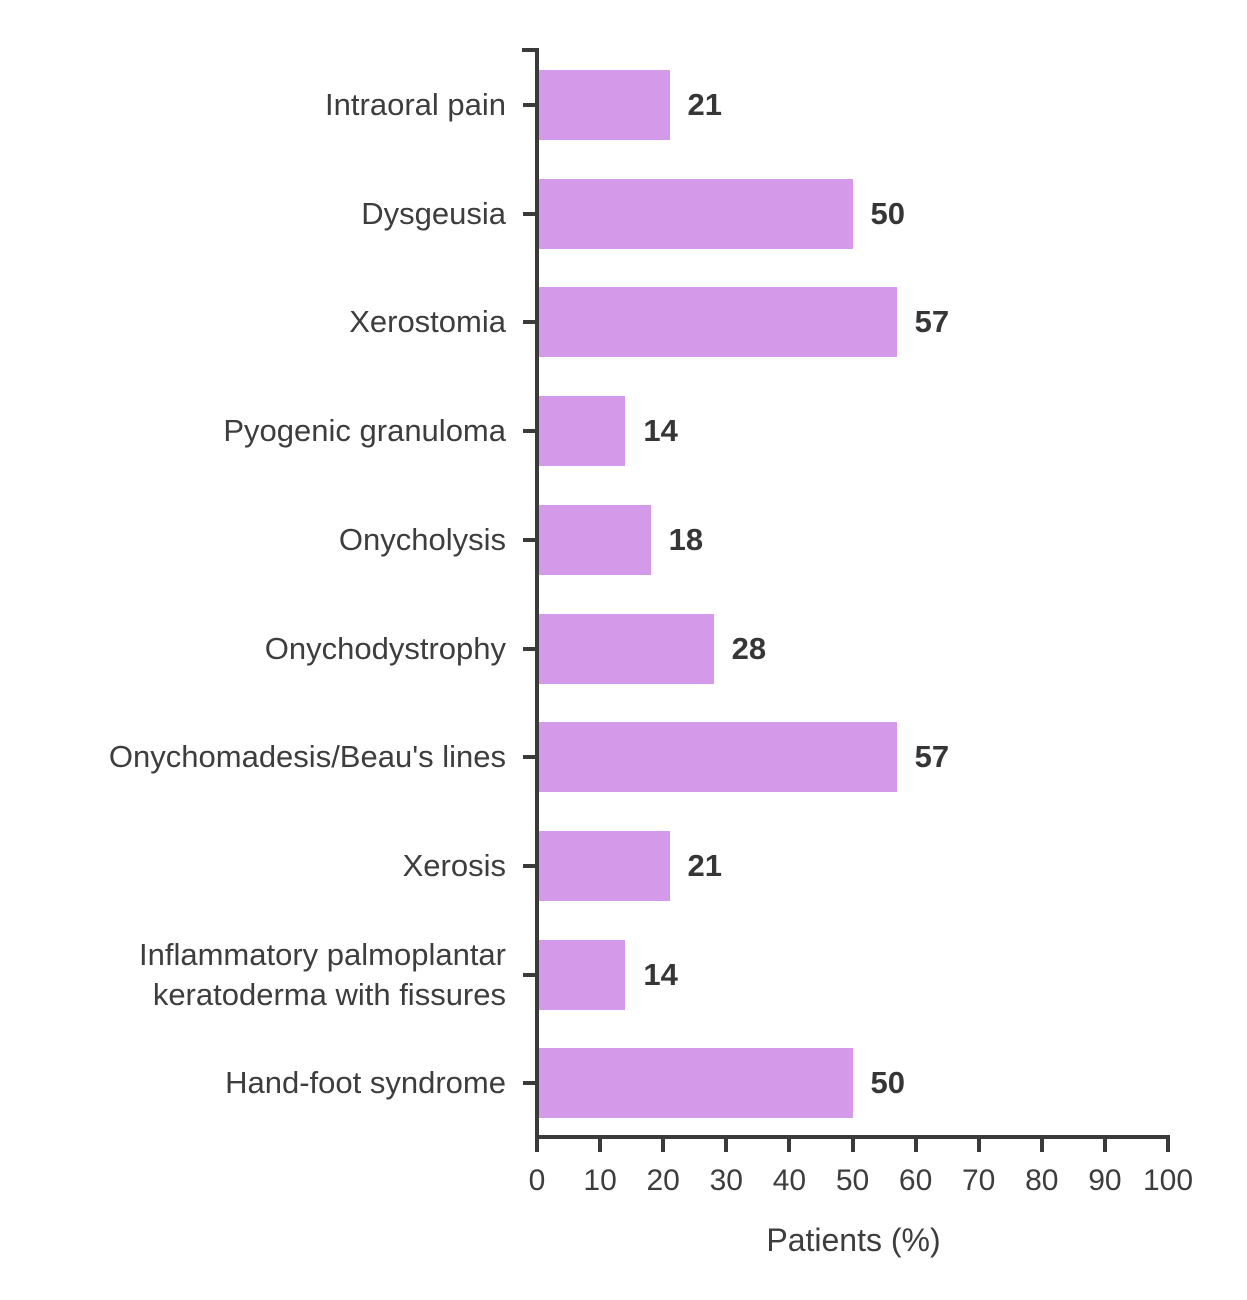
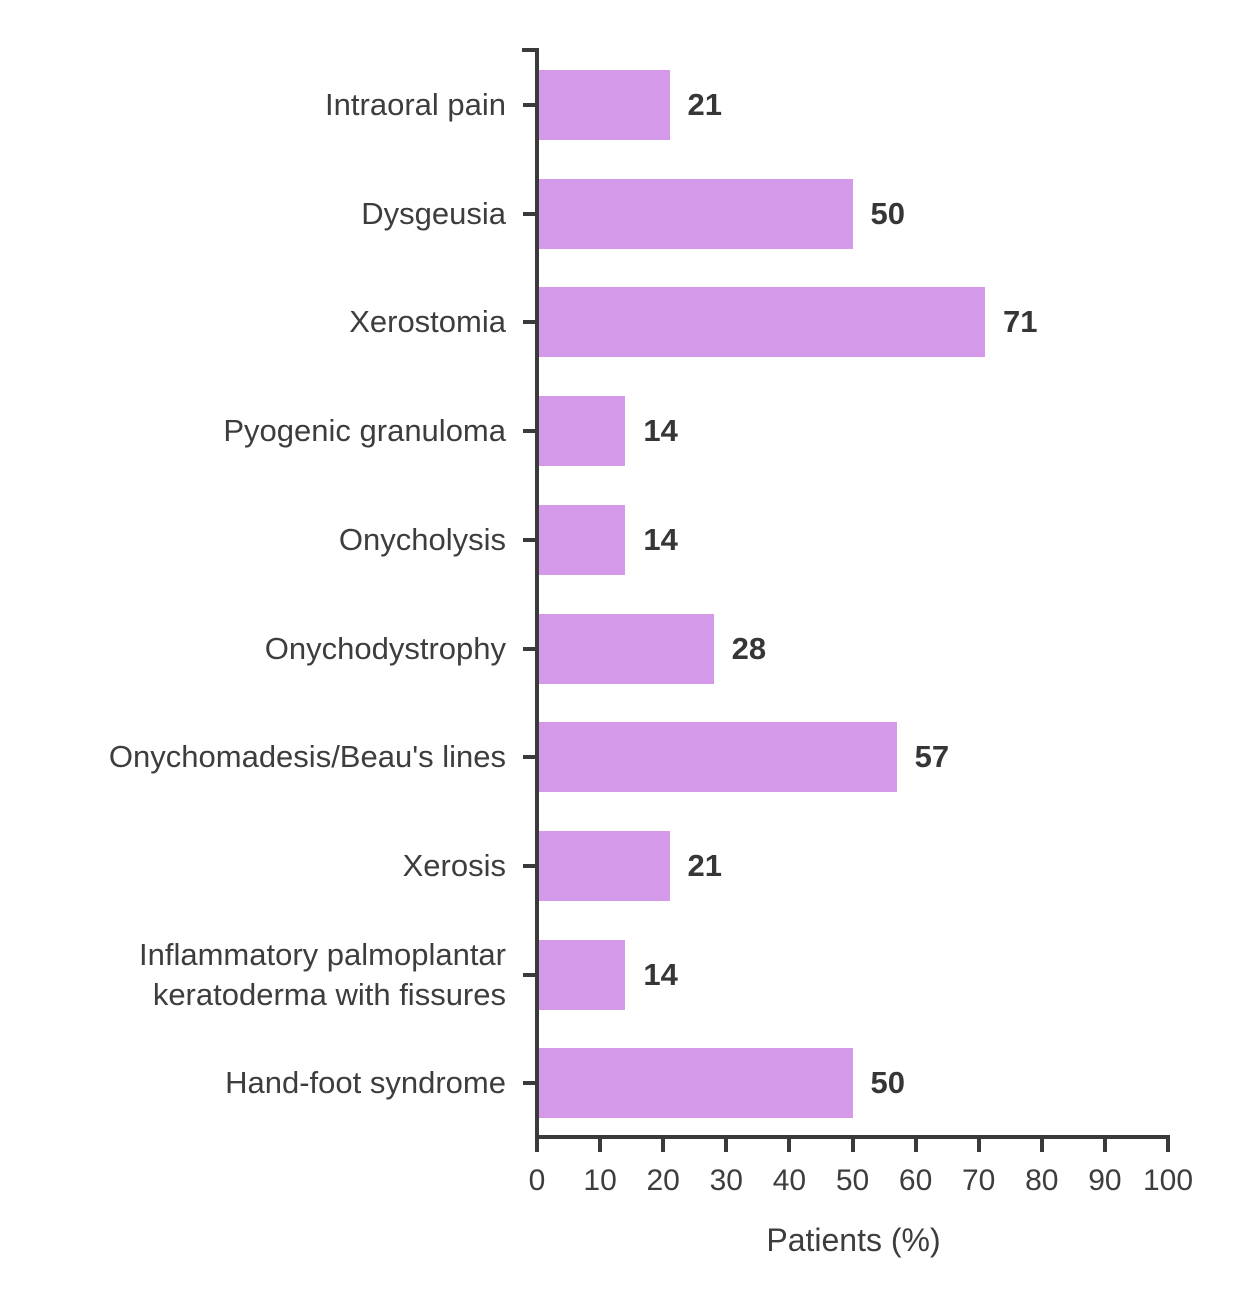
Xerostomia: 57 -> 71
Onycholysis: 18 -> 14
